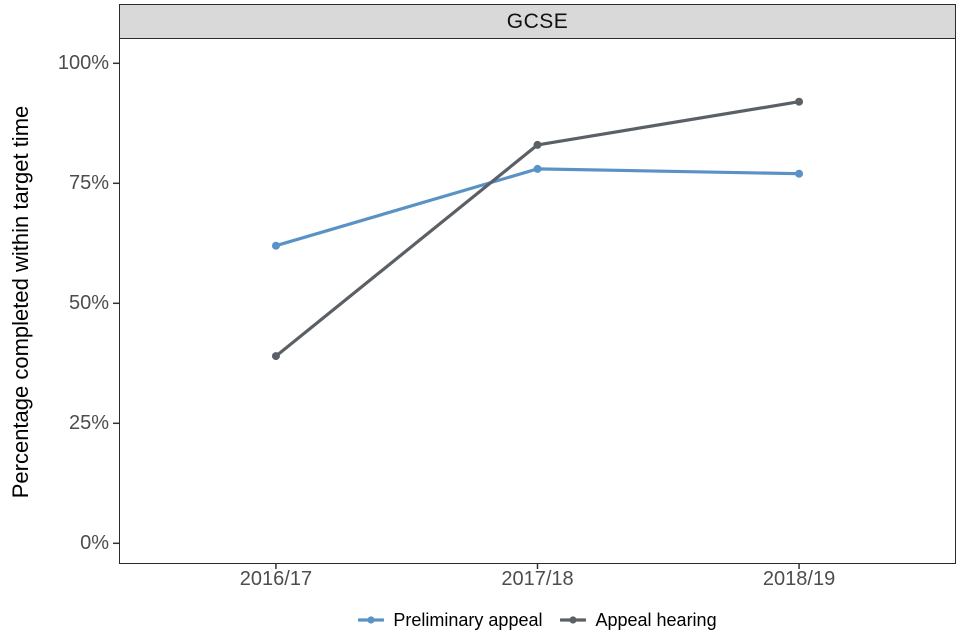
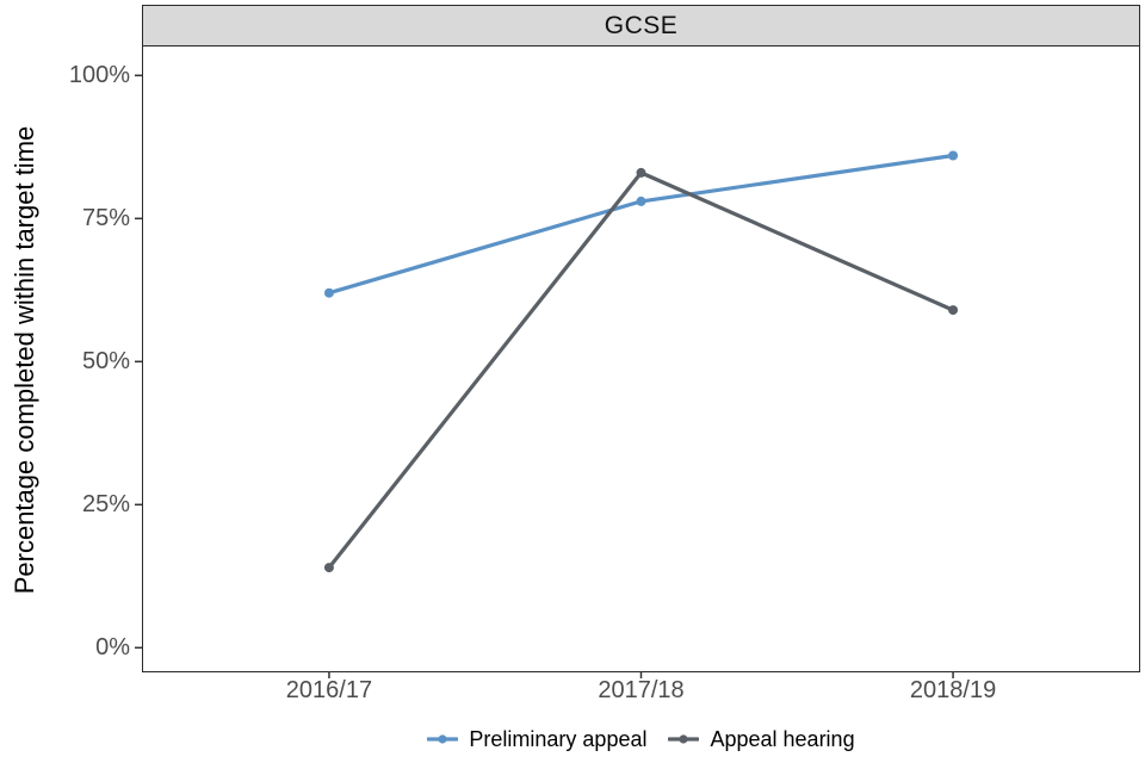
Appeal hearing/2016/17: 39% -> 14%
Preliminary appeal/2018/19: 77% -> 86%
Appeal hearing/2018/19: 92% -> 59%
